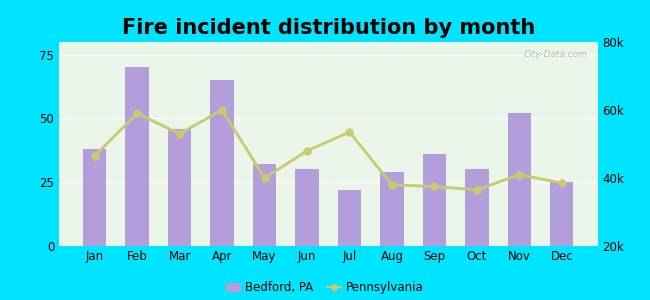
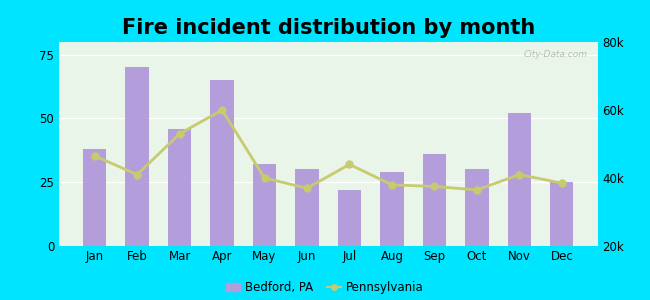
Pennsylvania/Feb: 59.0k -> 41.0k
Pennsylvania/Jun: 48.0k -> 37.0k
Pennsylvania/Jul: 53.5k -> 44.0k
